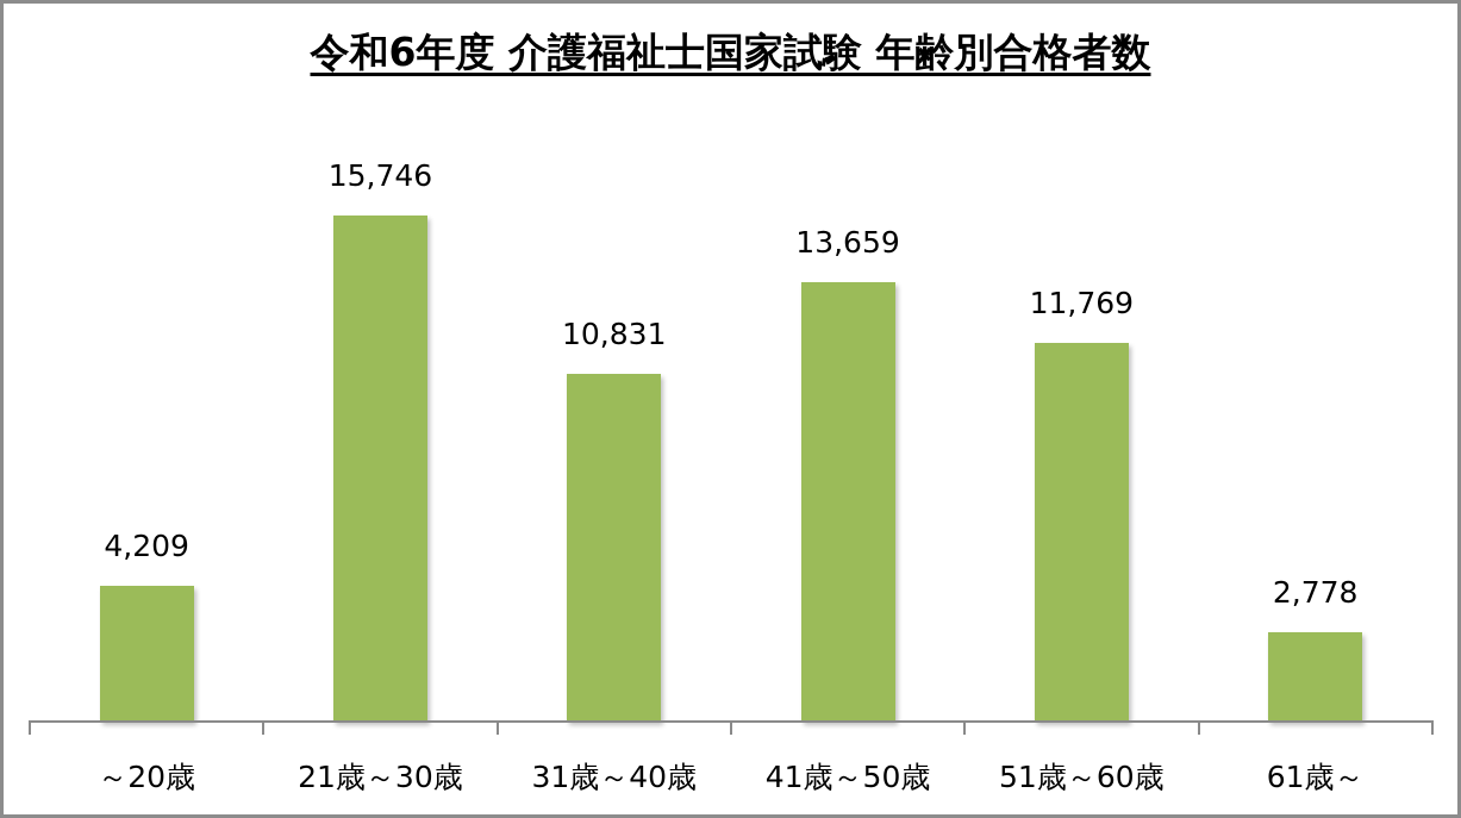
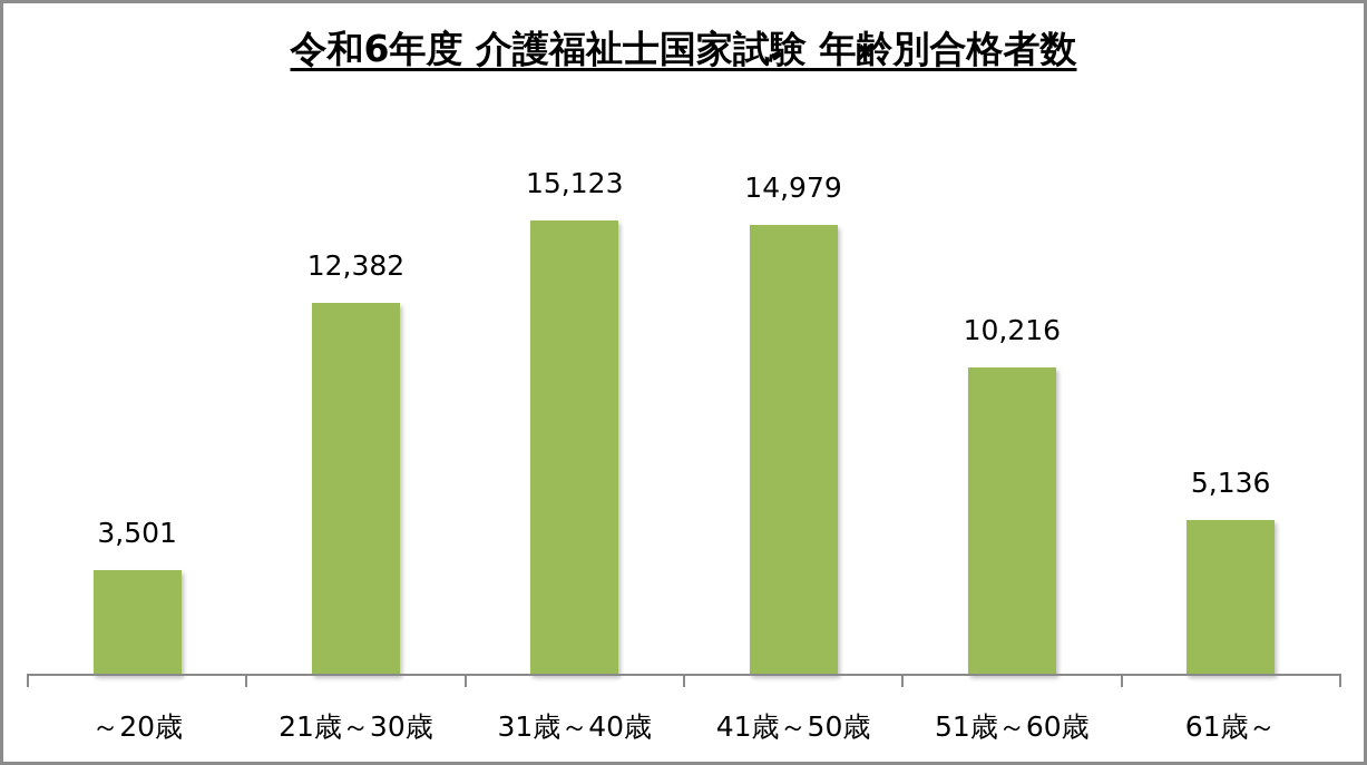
～20歳: 4,209 -> 3,501
21歳～30歳: 15,746 -> 12,382
31歳～40歳: 10,831 -> 15,123
41歳～50歳: 13,659 -> 14,979
51歳～60歳: 11,769 -> 10,216
61歳～: 2,778 -> 5,136
